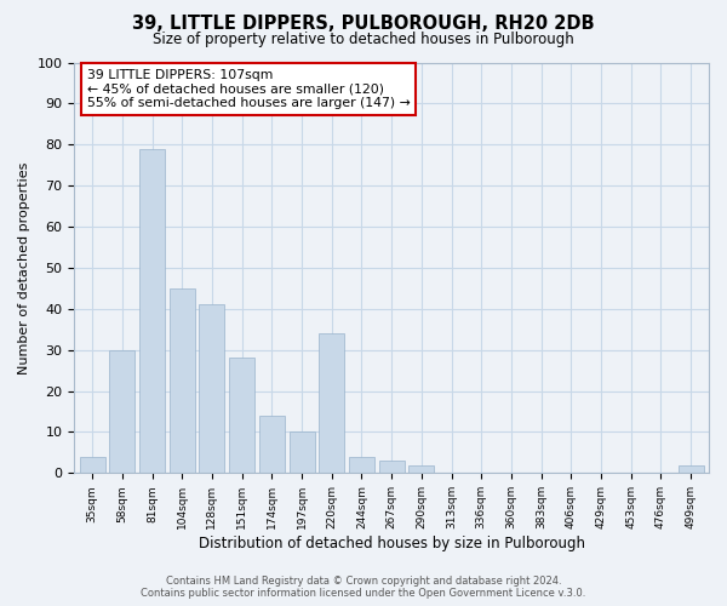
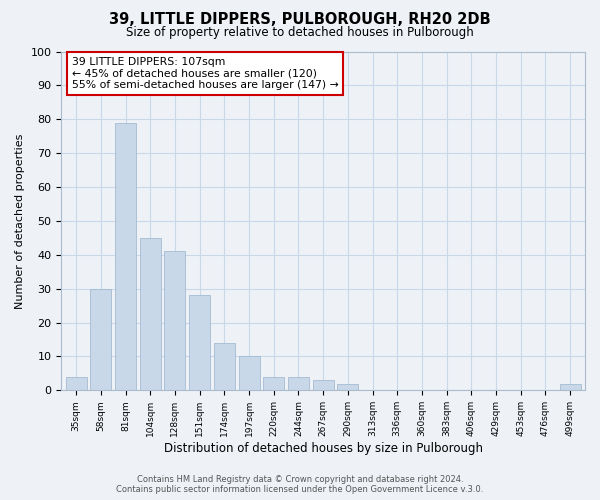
220sqm: 34 -> 4
